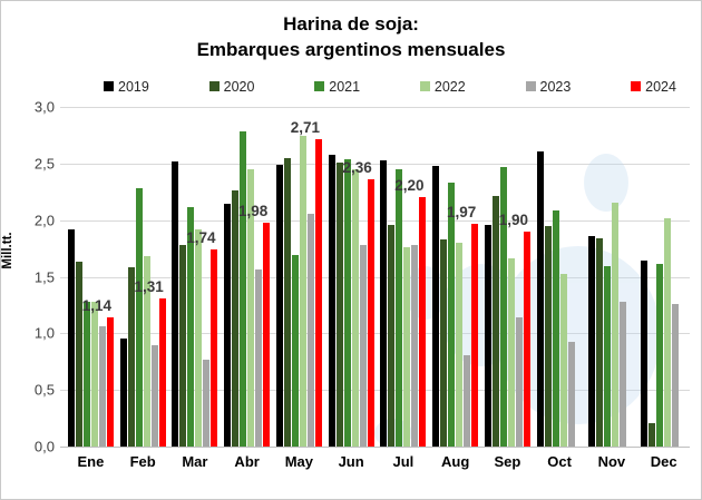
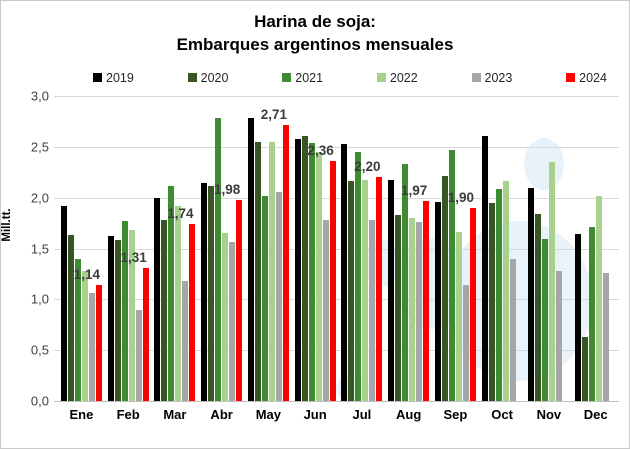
2021/Ene: 1,28 -> 1,40
2019/Feb: 0,95 -> 1,62
2021/Feb: 2,28 -> 1,77
2019/Mar: 2,52 -> 2,00
2023/Mar: 0,77 -> 1,18
2020/Abr: 2,26 -> 2,11
2022/Abr: 2,45 -> 1,65
2019/May: 2,49 -> 2,78
2021/May: 1,69 -> 2,02
2022/May: 2,74 -> 2,55
2020/Jun: 2,51 -> 2,61
2020/Jul: 1,96 -> 2,16
2022/Jul: 1,76 -> 2,17
2019/Aug: 2,48 -> 2,17
2023/Aug: 0,81 -> 1,76
2022/Oct: 1,52 -> 2,16
2023/Oct: 0,92 -> 1,40
2019/Nov: 1,86 -> 2,10
2022/Nov: 2,15 -> 2,35
2020/Dec: 0,21 -> 0,63
2021/Dec: 1,61 -> 1,71
